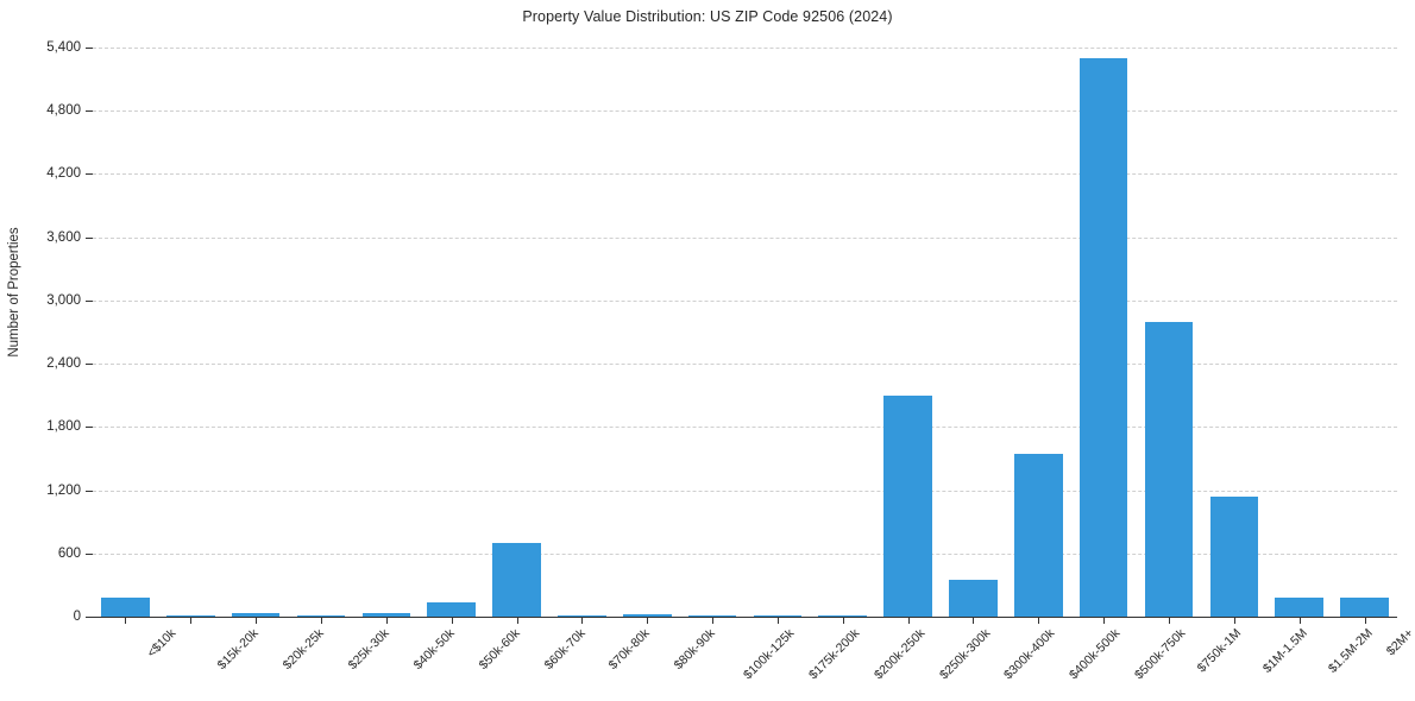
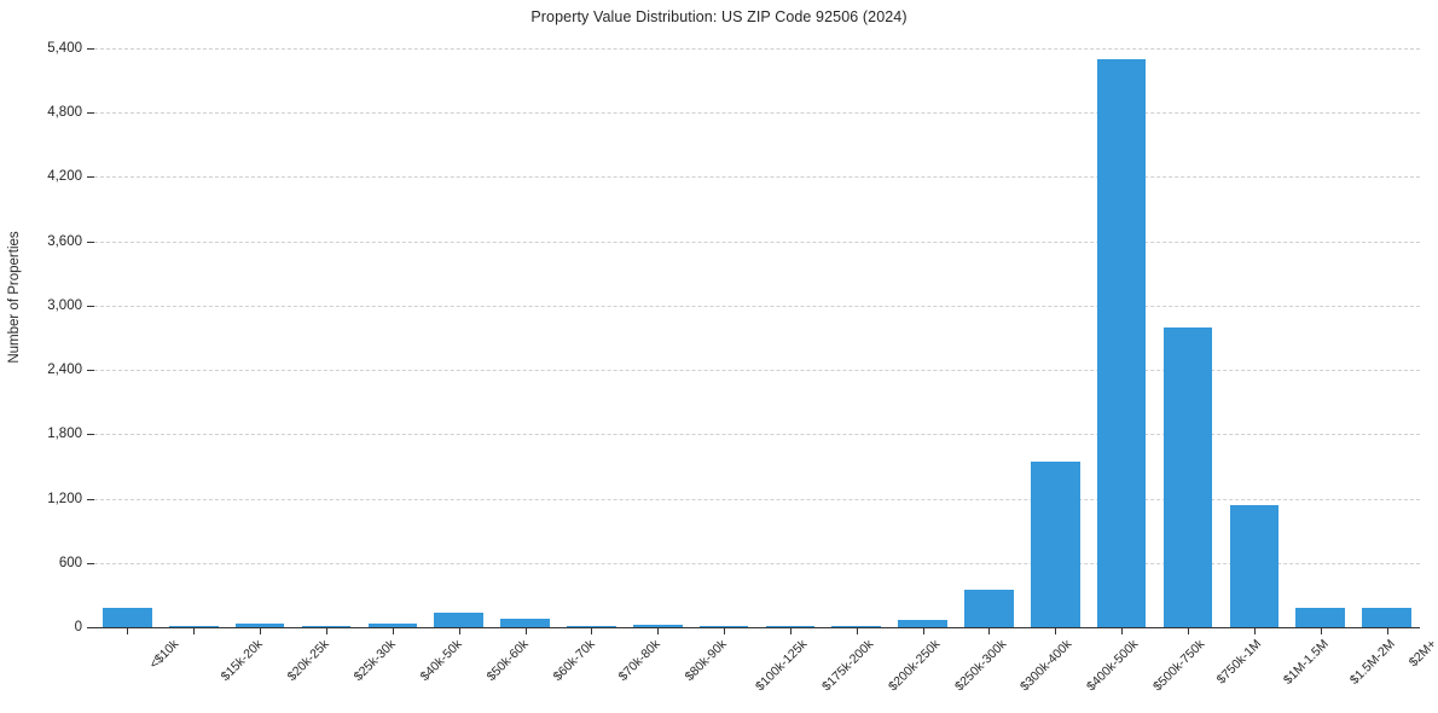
$60k-70k: 700 -> 100
$250k-300k: 2100 -> 100
